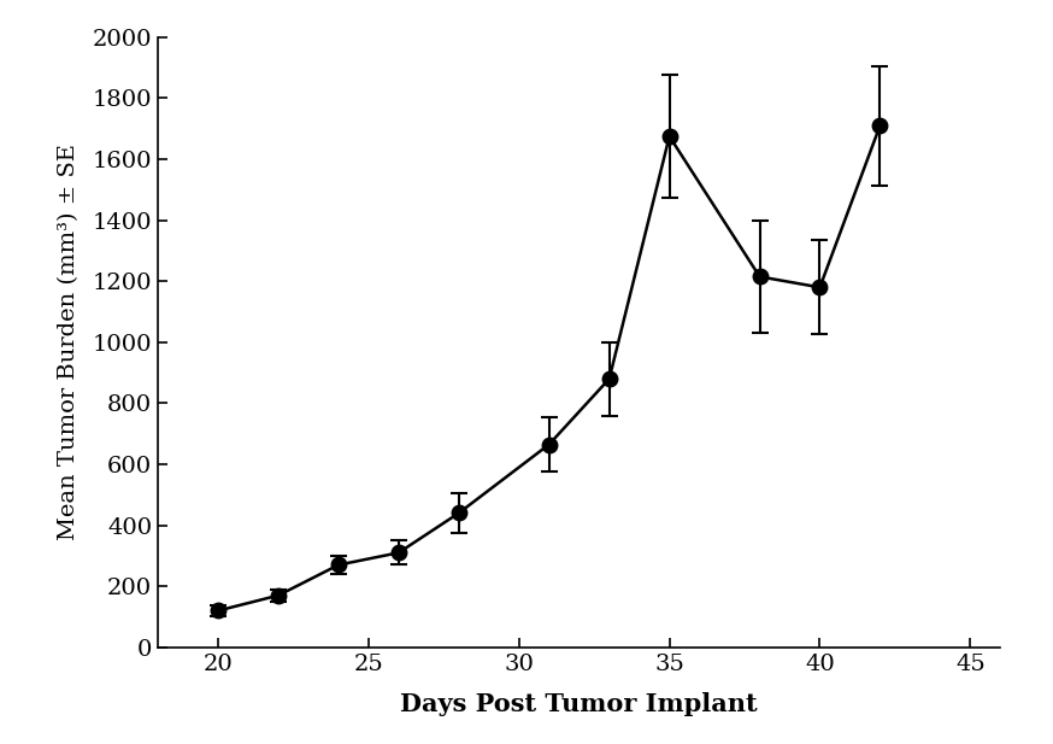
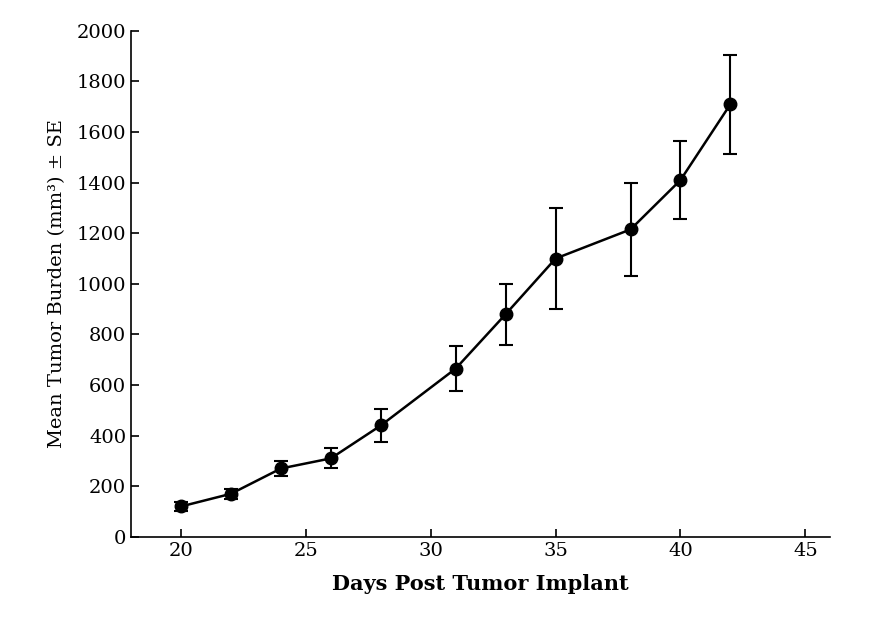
35: 1675 -> 1100
40: 1180 -> 1410
